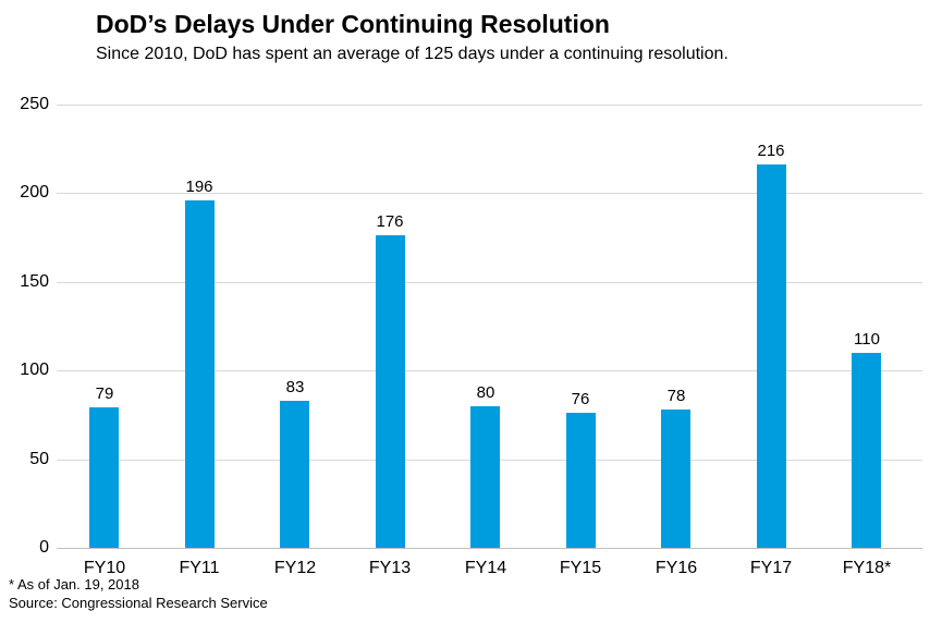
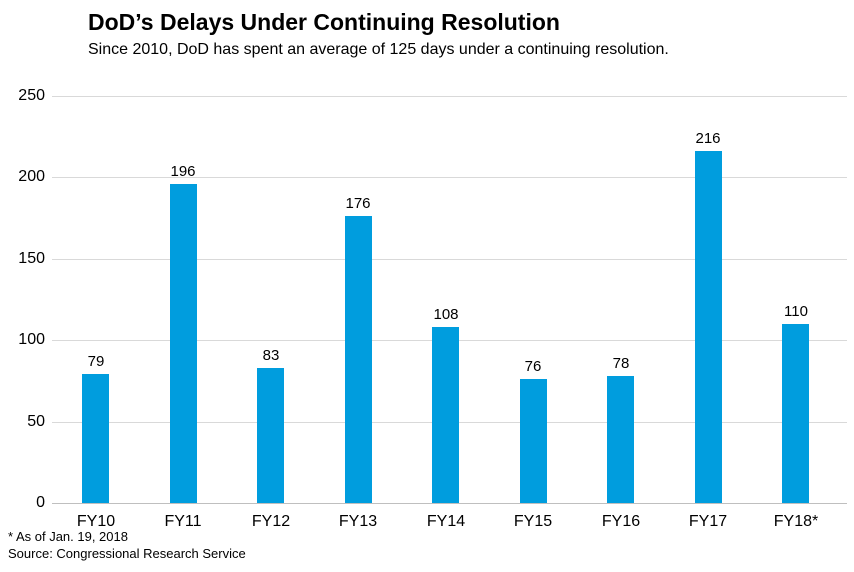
FY14: 80 -> 108
